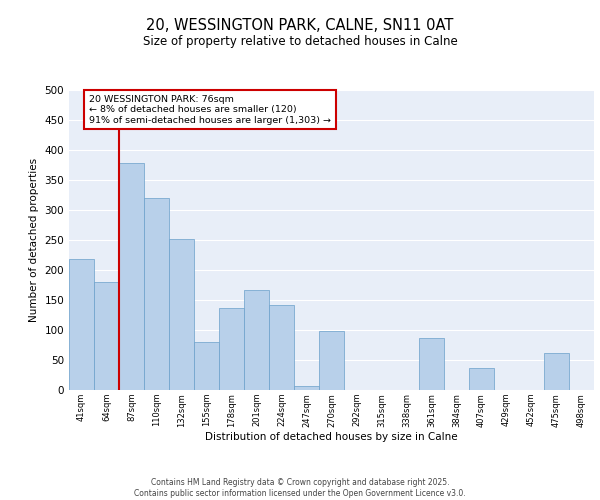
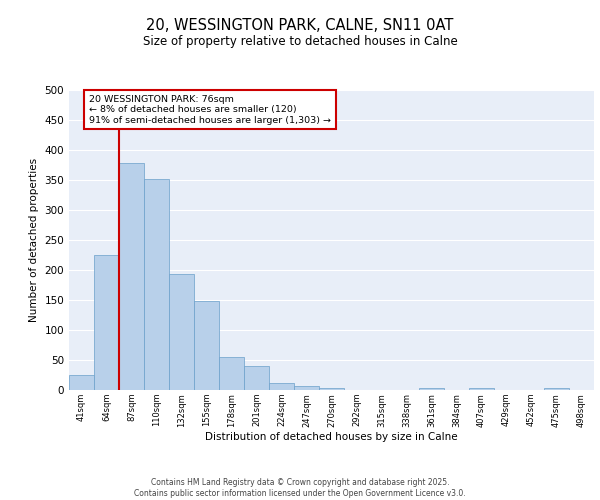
41sqm: 218 -> 25
64sqm: 180 -> 225
110sqm: 320 -> 352
132sqm: 252 -> 193
155sqm: 80 -> 148
178sqm: 136 -> 55
201sqm: 166 -> 40
224sqm: 142 -> 11
270sqm: 98 -> 4
361sqm: 86 -> 3
407sqm: 36 -> 4
475sqm: 62 -> 3
